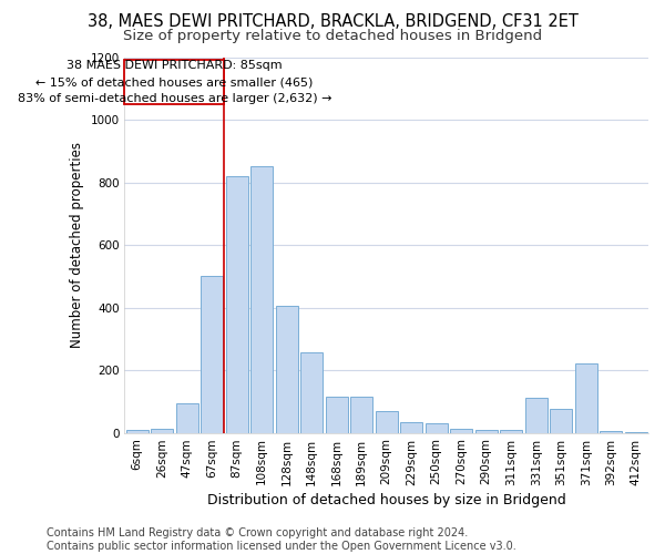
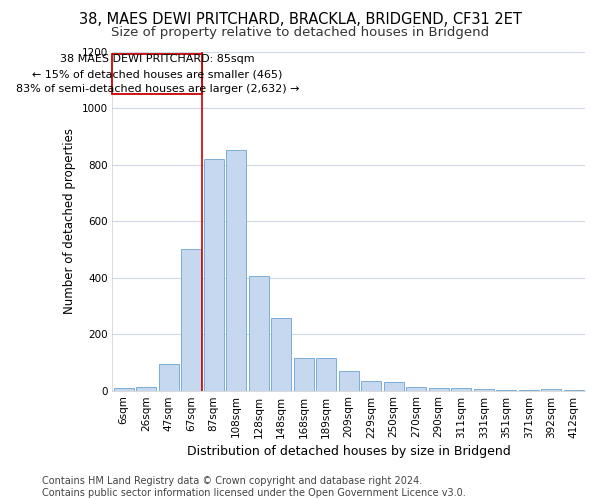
331sqm: 110 -> 5
351sqm: 75 -> 3
371sqm: 220 -> 3
